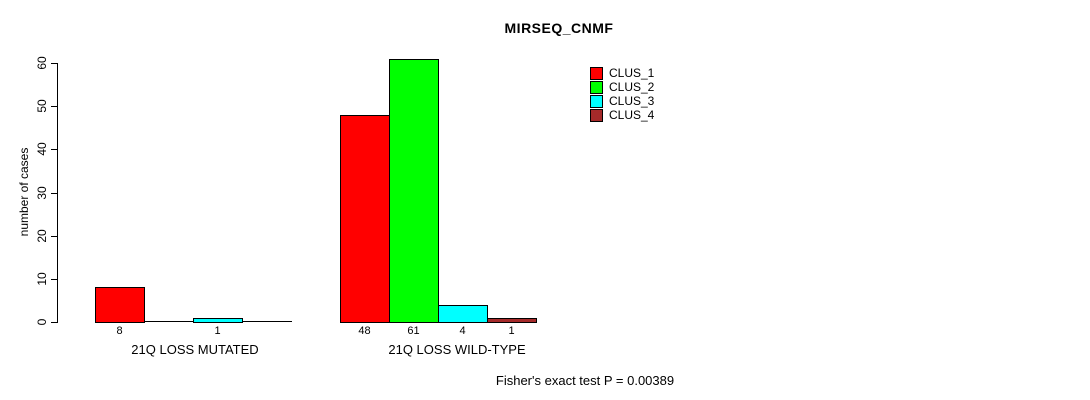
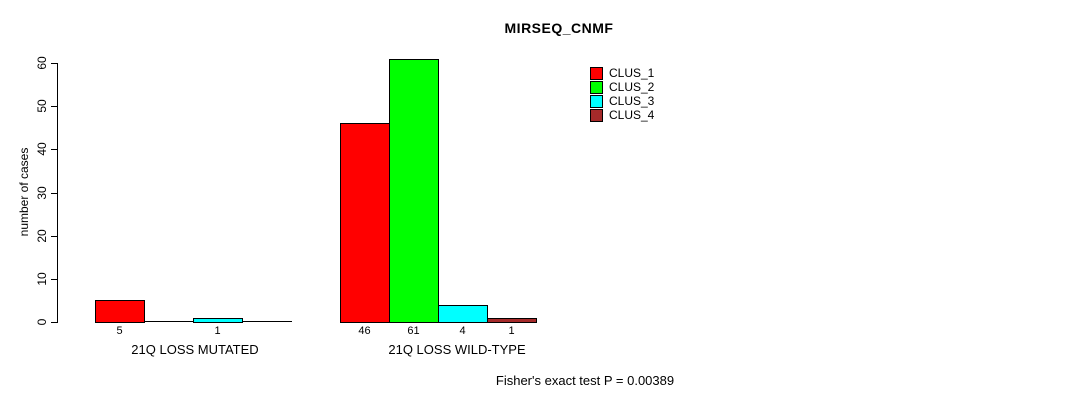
CLUS_1/21Q LOSS MUTATED: 8 -> 5
CLUS_1/21Q LOSS WILD-TYPE: 48 -> 46
